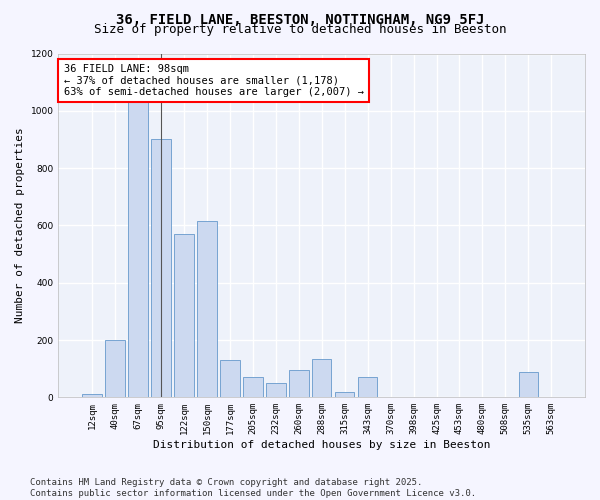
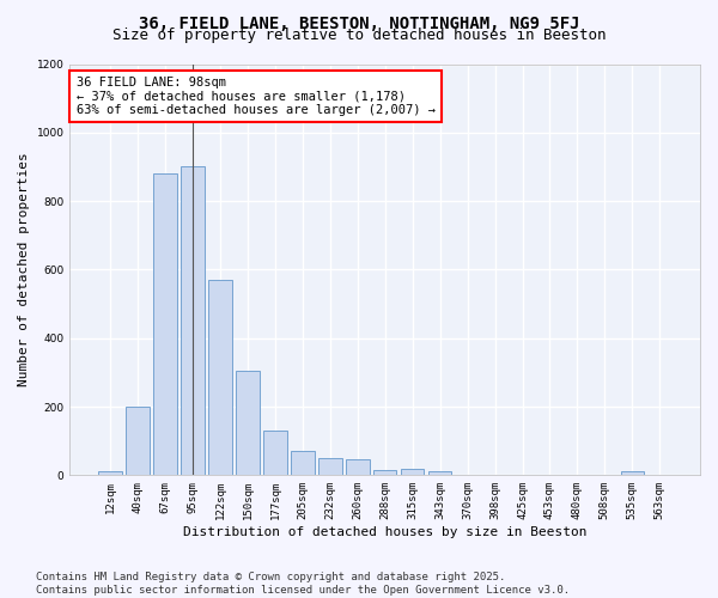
67sqm: 1040 -> 880
150sqm: 615 -> 305
260sqm: 95 -> 48
288sqm: 135 -> 15
343sqm: 70 -> 13
535sqm: 90 -> 10
